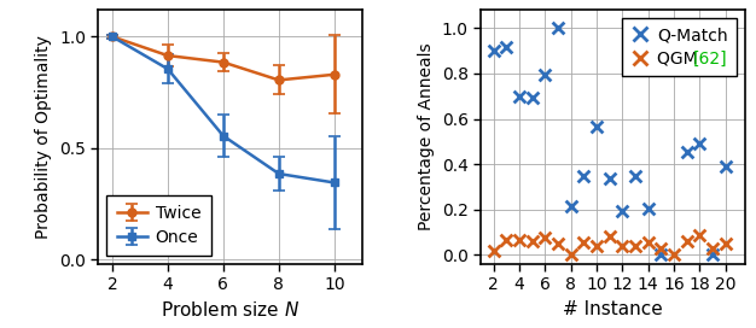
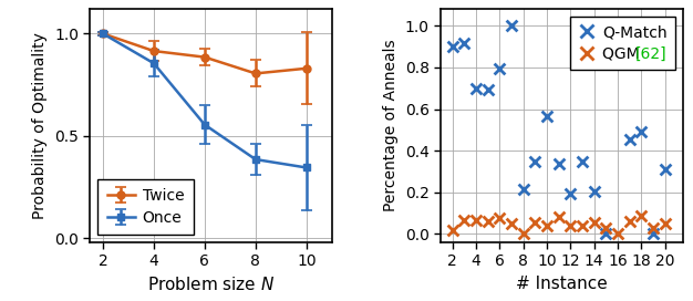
Q-Match/20: 0.39 -> 0.31
